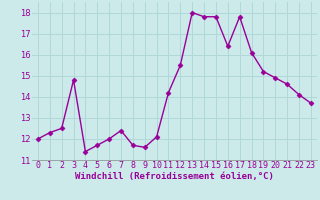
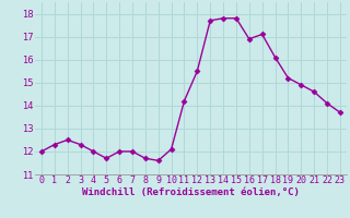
3: 14.8 -> 12.3
4: 11.4 -> 12.0
7: 12.4 -> 12.0
13: 18.0 -> 17.7
16: 16.4 -> 16.9
17: 17.8 -> 17.1
